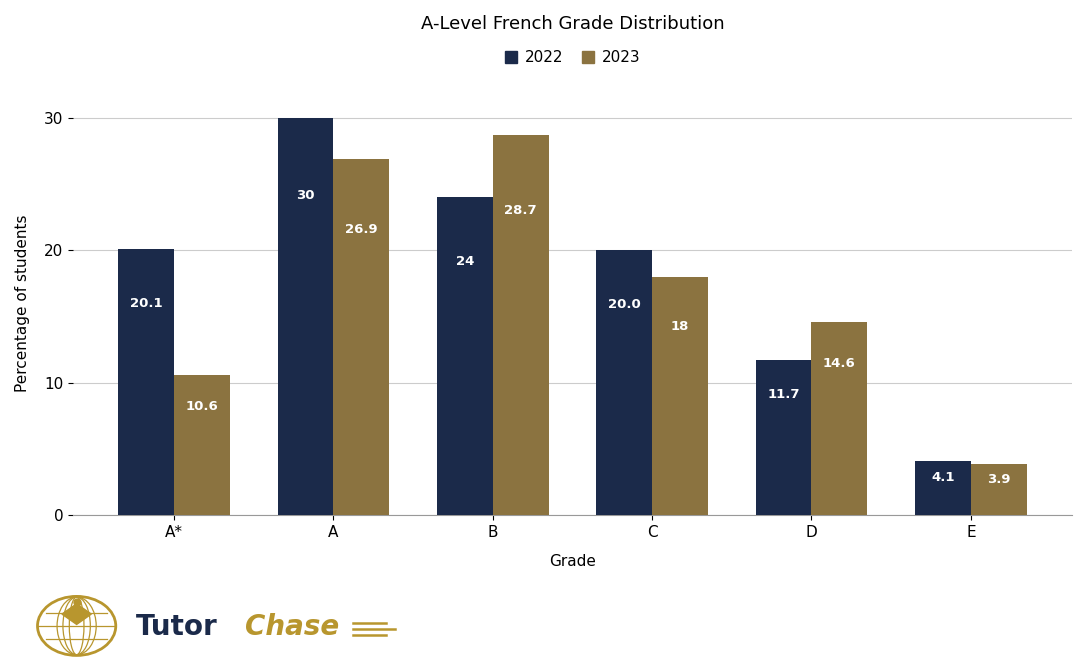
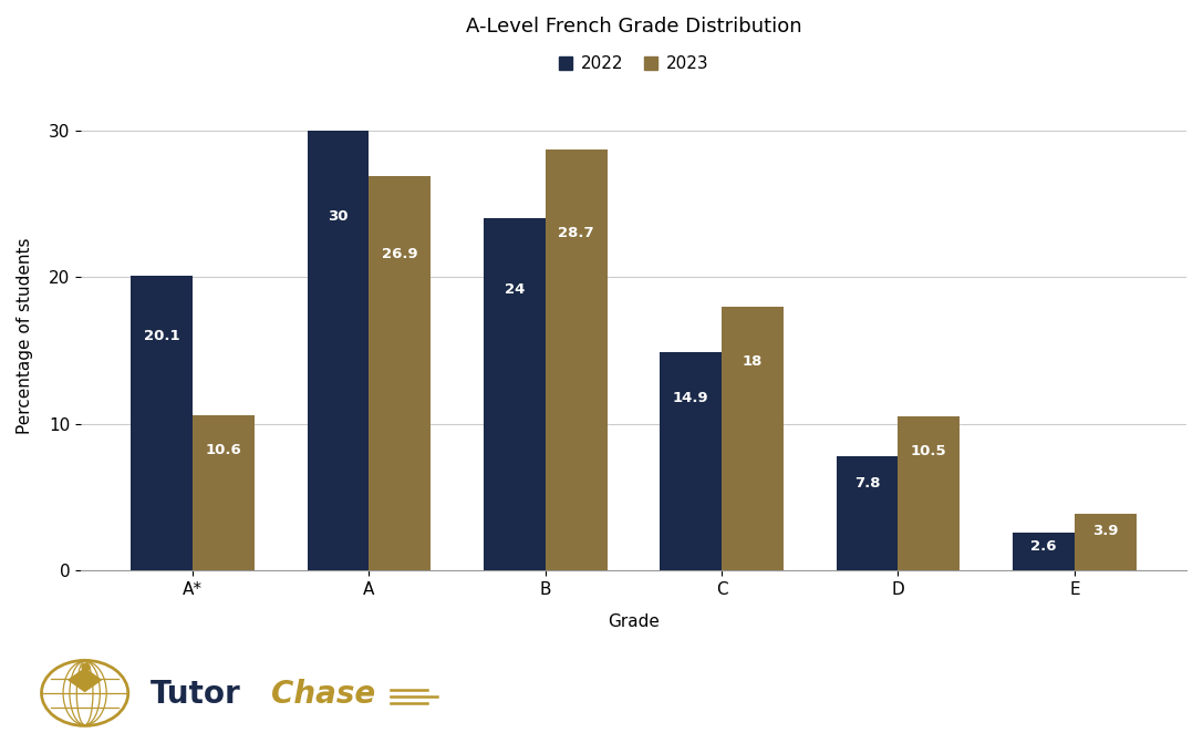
2022/C: 20.0 -> 14.9
2022/D: 11.7 -> 7.8
2023/D: 14.6 -> 10.5
2022/E: 4.1 -> 2.6
